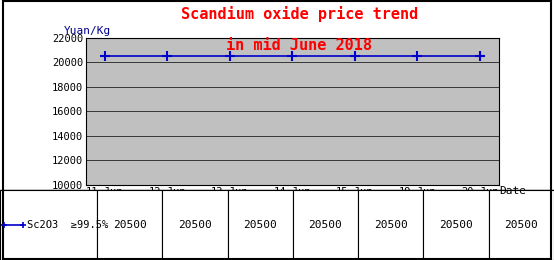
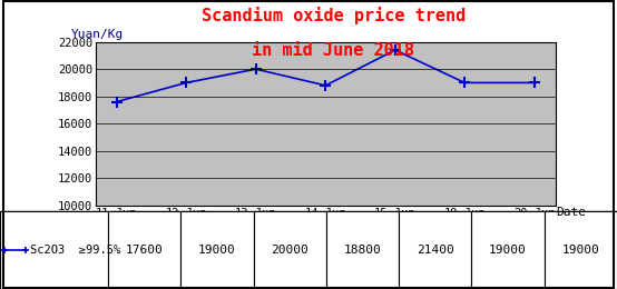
11-Jun: 20500 -> 17600
12-Jun: 20500 -> 19000
13-Jun: 20500 -> 20000
14-Jun: 20500 -> 18800
15-Jun: 20500 -> 21400
19-Jun: 20500 -> 19000
20-Jun: 20500 -> 19000
